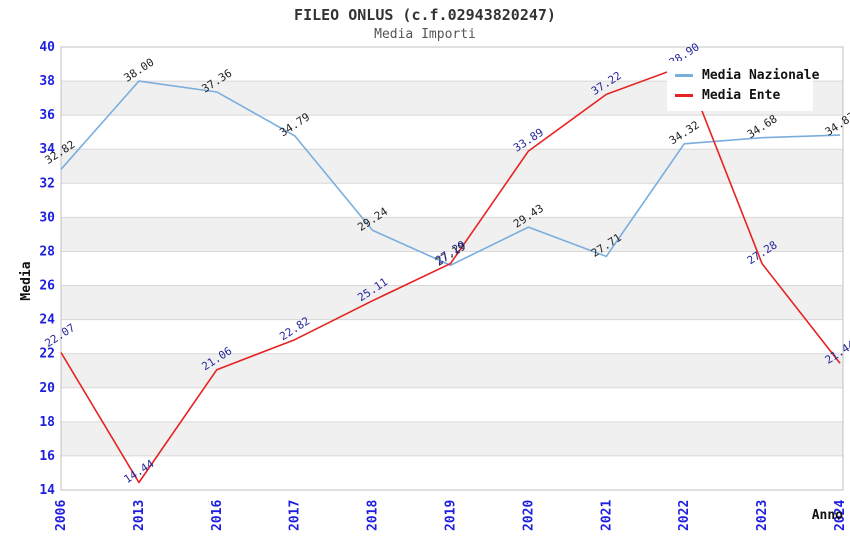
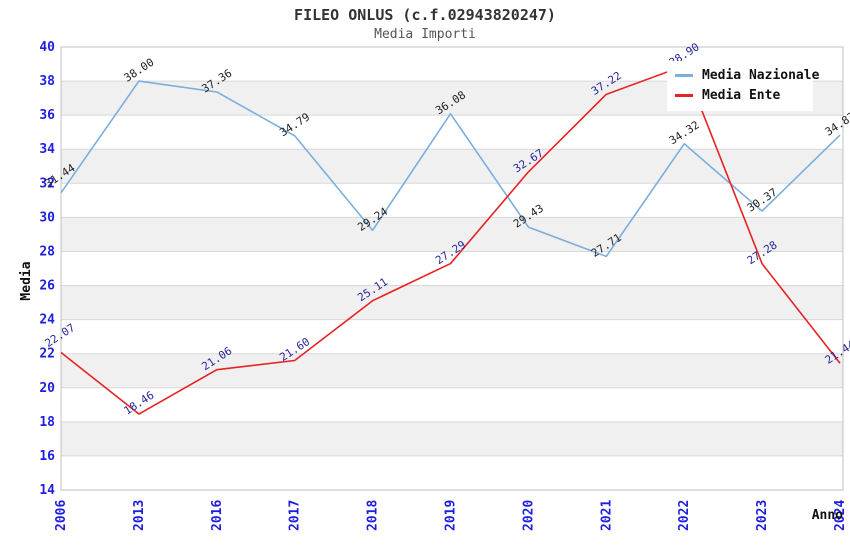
Media Nazionale/2006: 32.82 -> 31.44
Media Ente/2013: 14.44 -> 18.46
Media Ente/2017: 22.82 -> 21.60
Media Nazionale/2019: 27.19 -> 36.08
Media Ente/2020: 33.89 -> 32.67
Media Nazionale/2023: 34.68 -> 30.37
